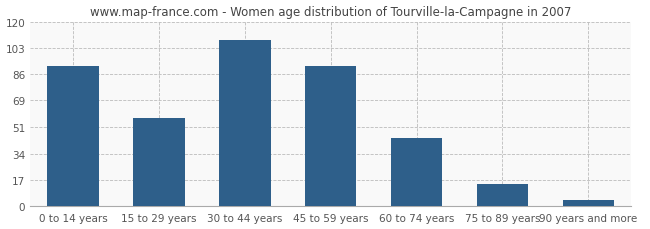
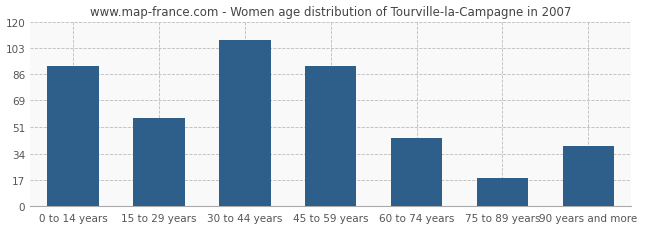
75 to 89 years: 14 -> 18
90 years and more: 4 -> 39
